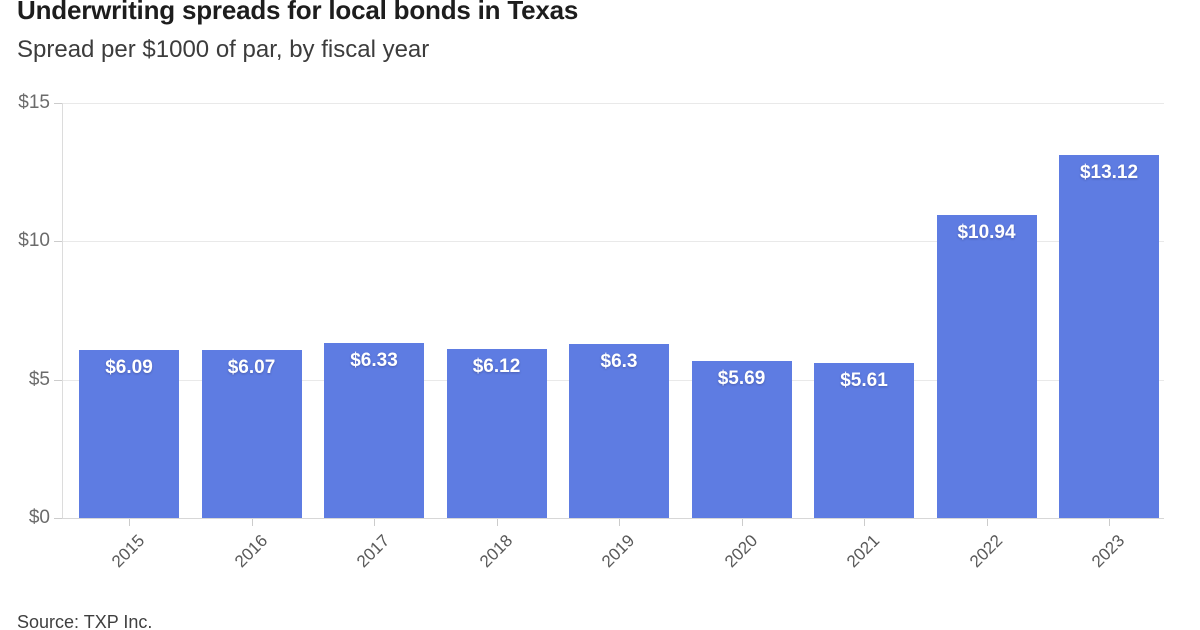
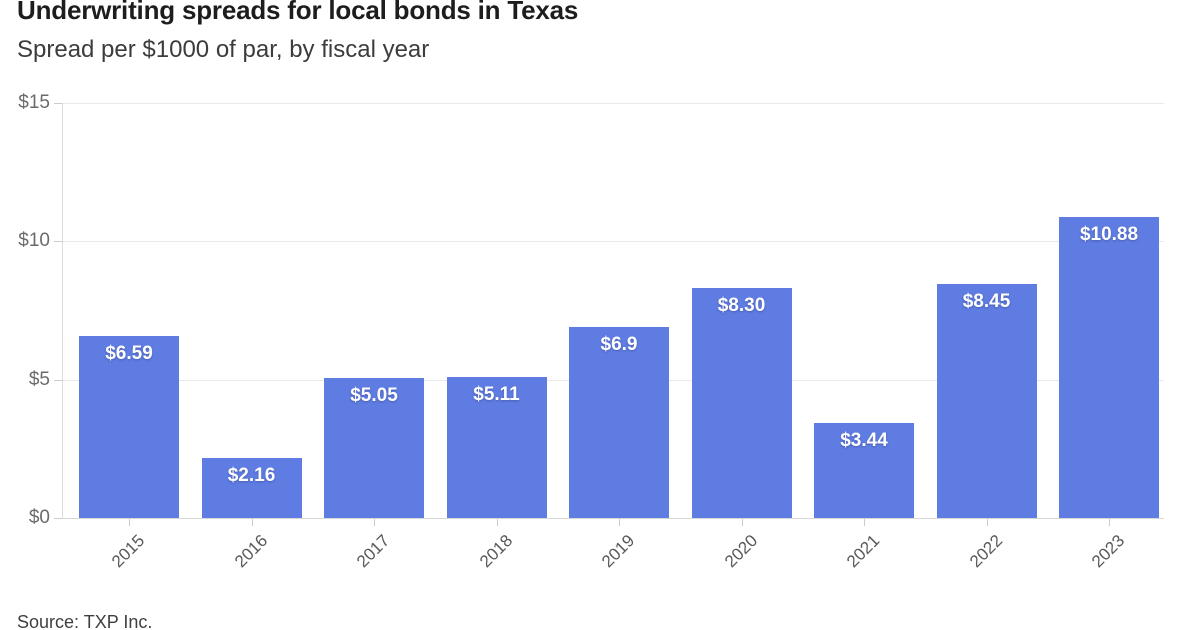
2015: $6.09 -> $6.59
2016: $6.07 -> $2.16
2017: $6.33 -> $5.05
2018: $6.12 -> $5.11
2019: $6.3 -> $6.9
2020: $5.69 -> $8.30
2021: $5.61 -> $3.44
2022: $10.94 -> $8.45
2023: $13.12 -> $10.88
